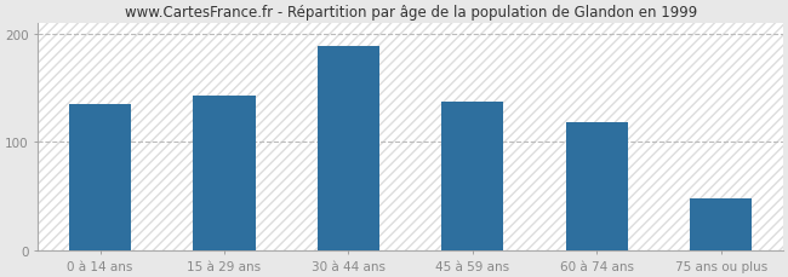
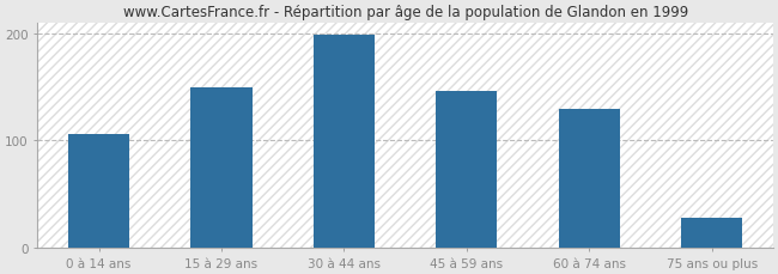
0 à 14 ans: 135 -> 106
15 à 29 ans: 143 -> 150
30 à 44 ans: 188 -> 198
45 à 59 ans: 137 -> 146
60 à 74 ans: 118 -> 130
75 ans ou plus: 48 -> 28
